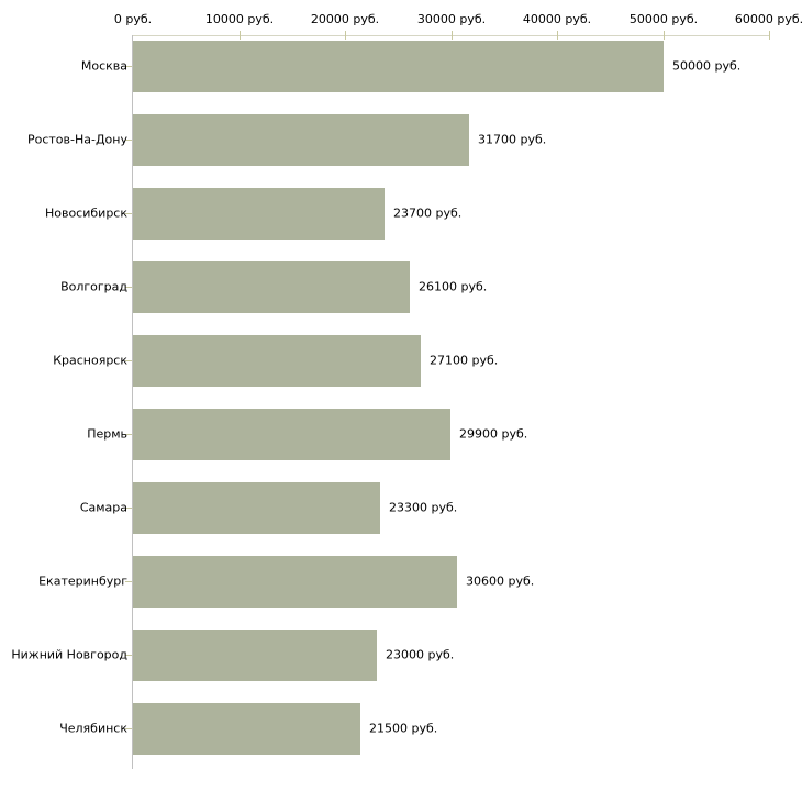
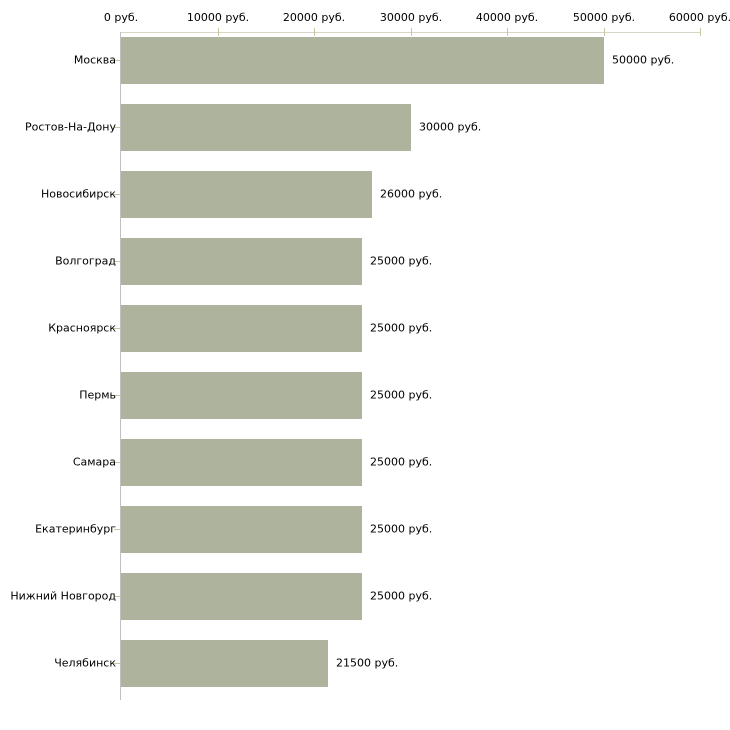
Ростов-На-Дону: 31700 -> 30000
Новосибирск: 23700 -> 26000
Волгоград: 26100 -> 25000
Красноярск: 27100 -> 25000
Пермь: 29900 -> 25000
Самара: 23300 -> 25000
Екатеринбург: 30600 -> 25000
Нижний Новгород: 23000 -> 25000
